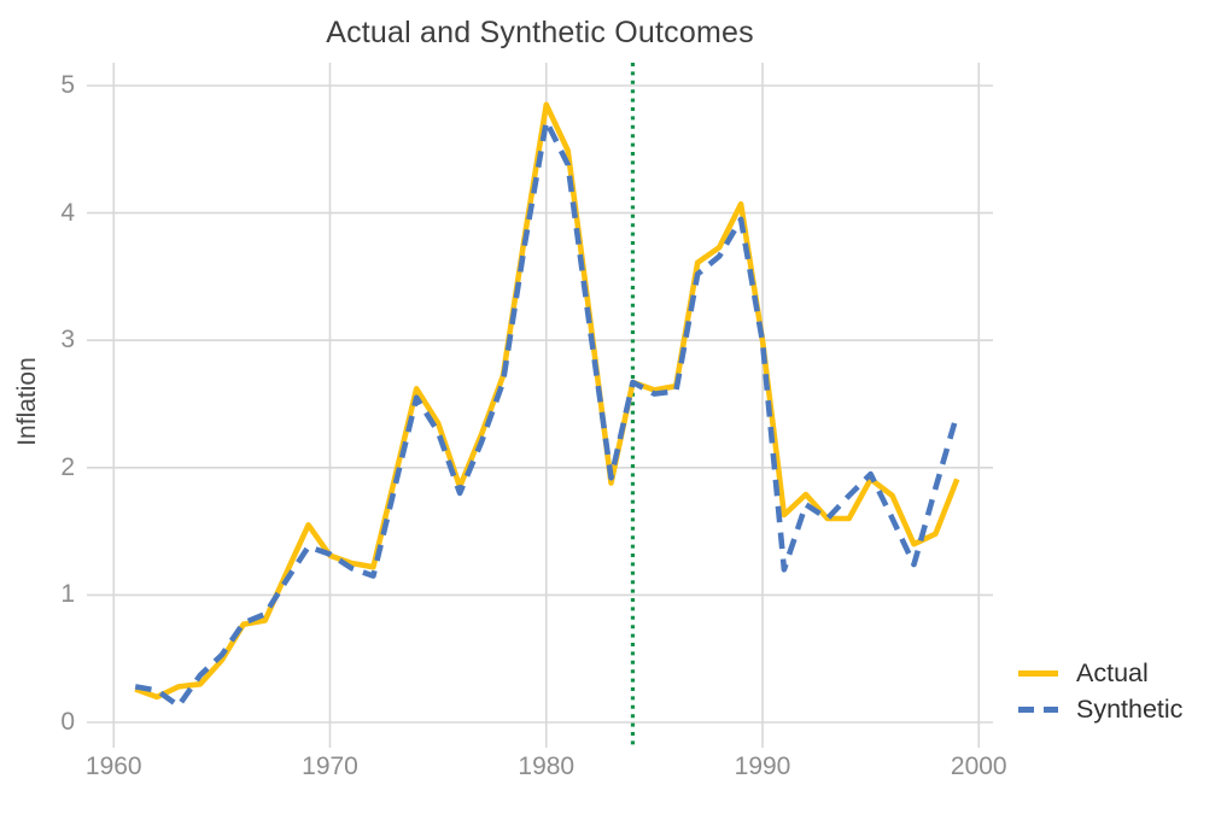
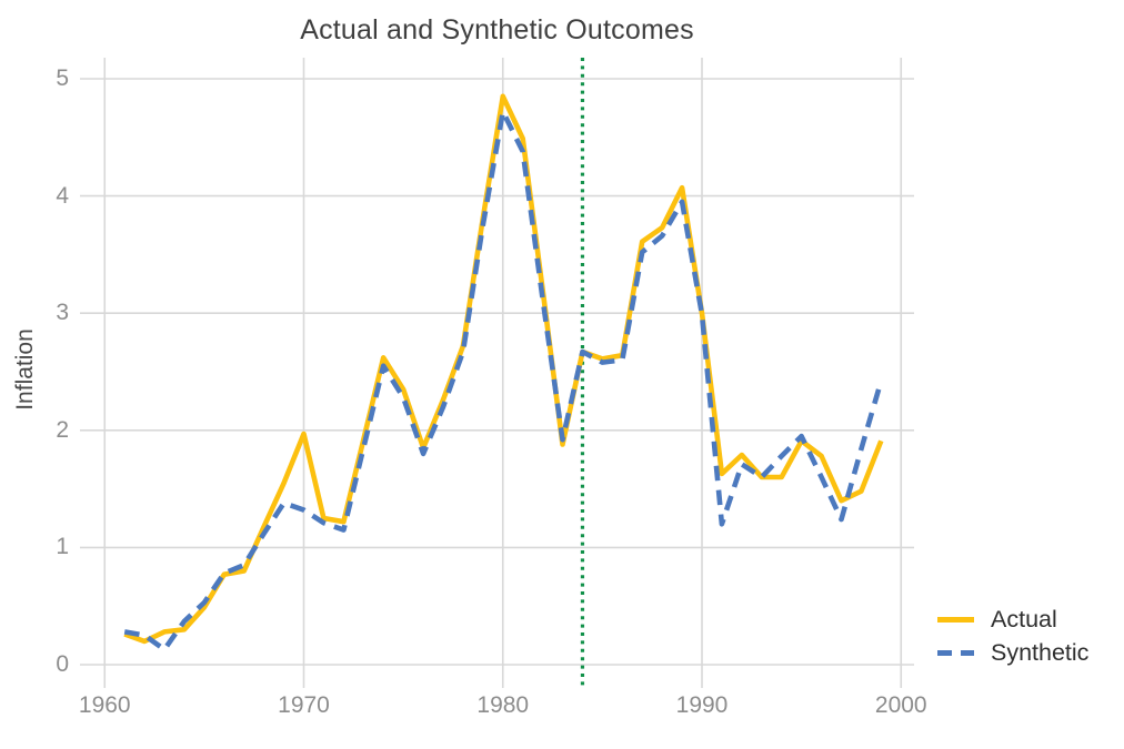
Actual/1970: 1.31 -> 1.97
